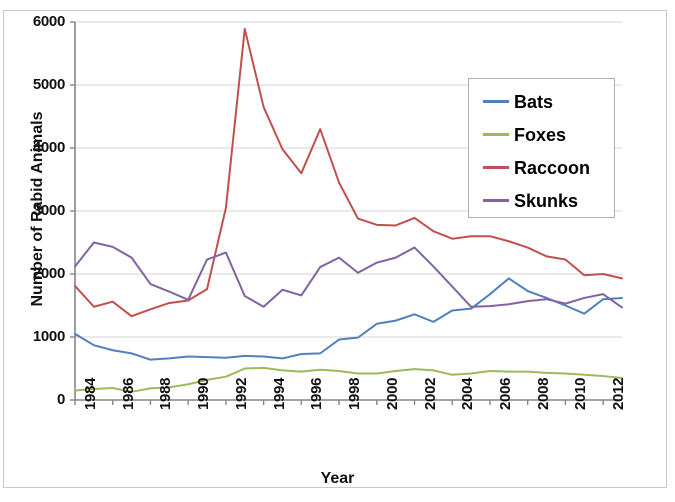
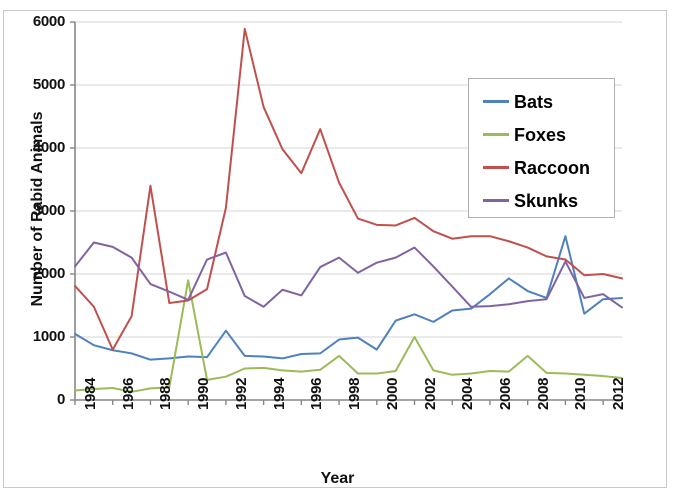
Raccoon/1986: 1600 -> 800
Raccoon/1988: 1400 -> 3400
Foxes/1990: 200 -> 1900
Bats/1992: 700 -> 1100
Foxes/1998: 500 -> 700
Bats/2000: 1200 -> 800
Foxes/2002: 500 -> 1000
Foxes/2008: 400 -> 700
Bats/2010: 1500 -> 2600
Skunks/2010: 1500 -> 2200
